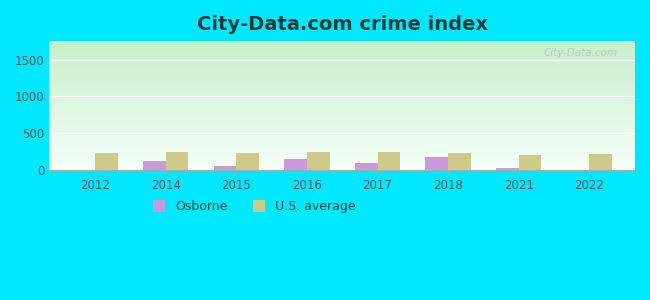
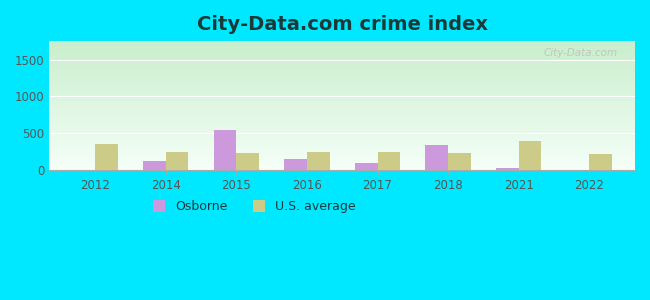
U.S. average/2012: 230 -> 360
Osborne/2015: 60 -> 540
Osborne/2018: 180 -> 340
U.S. average/2021: 210 -> 400
